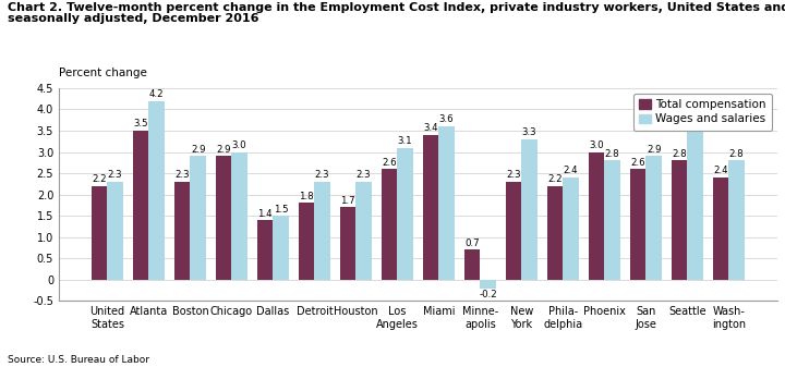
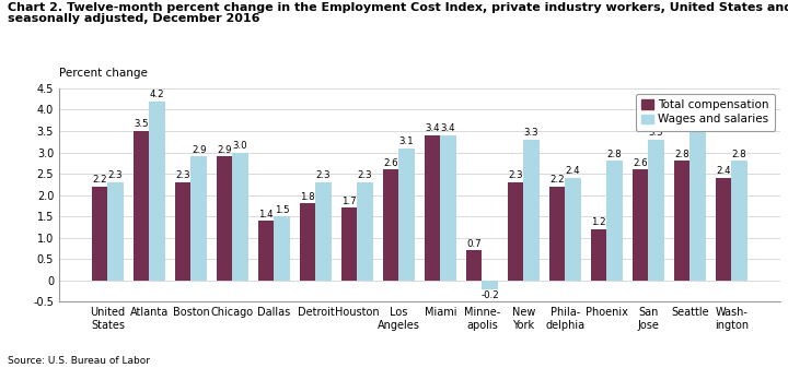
Wages and salaries/Miami: 3.6 -> 3.4
Total compensation/Phoenix: 3.0 -> 1.2
Wages and salaries/San Jose: 2.9 -> 3.3
